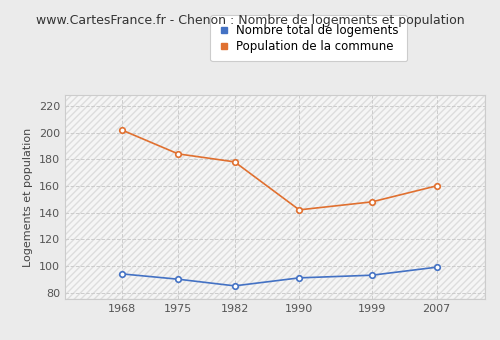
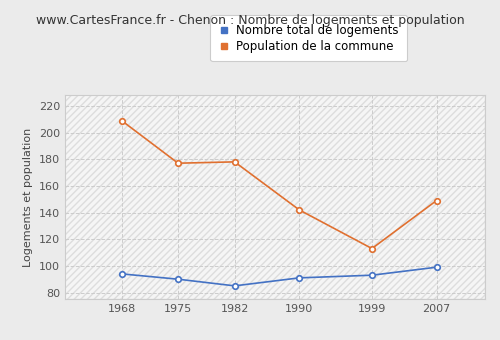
Population de la commune/1968: 202 -> 209
Population de la commune/1975: 184 -> 177
Population de la commune/1999: 148 -> 113
Population de la commune/2007: 160 -> 149
